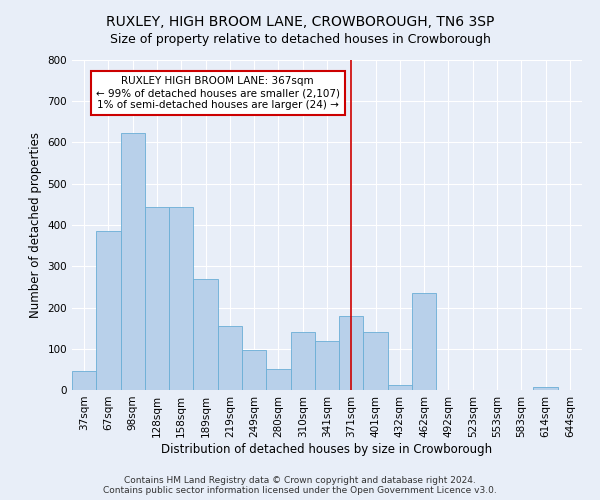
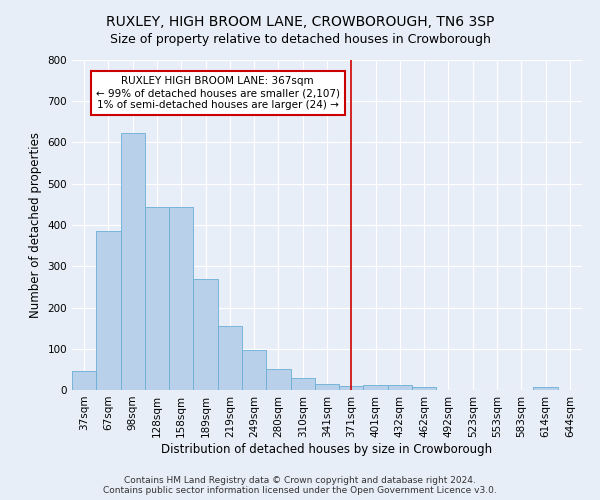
310sqm: 140 -> 29
341sqm: 120 -> 14
371sqm: 180 -> 10
401sqm: 140 -> 12
462sqm: 235 -> 7
